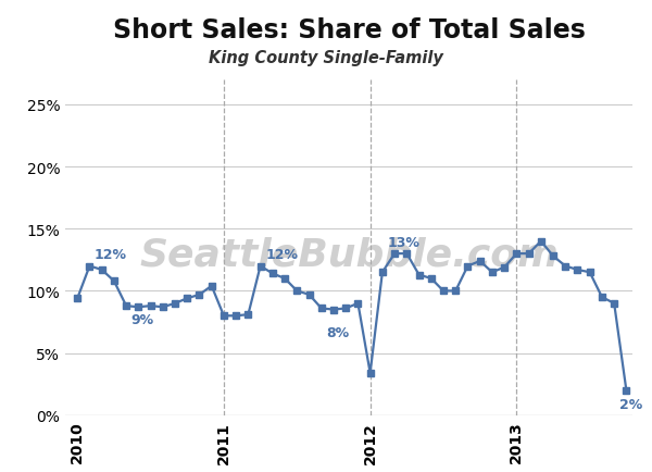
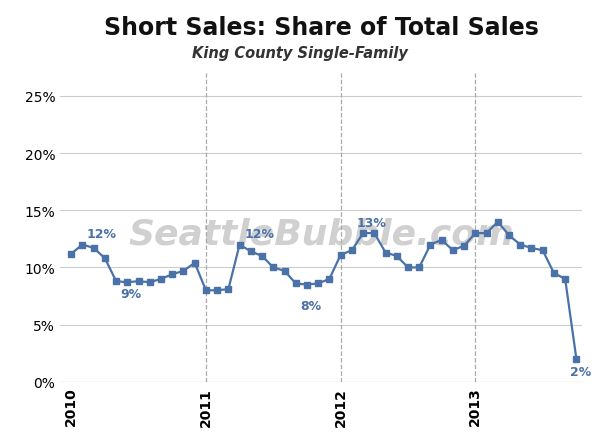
2010: 9.4% -> 11.2%
2012: 3.4% -> 11.1%
